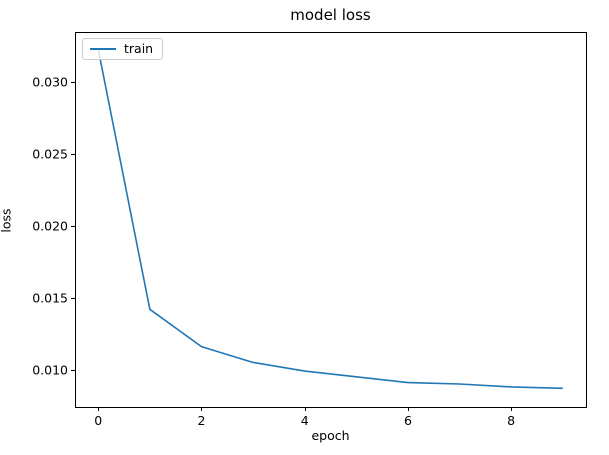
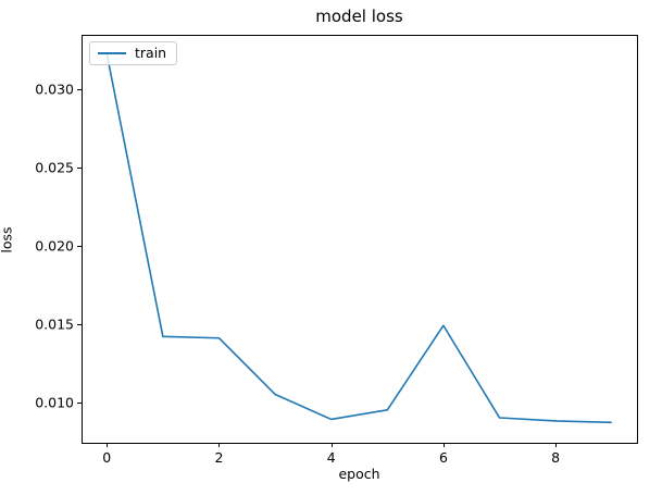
2: 0.0116 -> 0.0141
4: 0.0099 -> 0.0089
6: 0.0091 -> 0.0149
